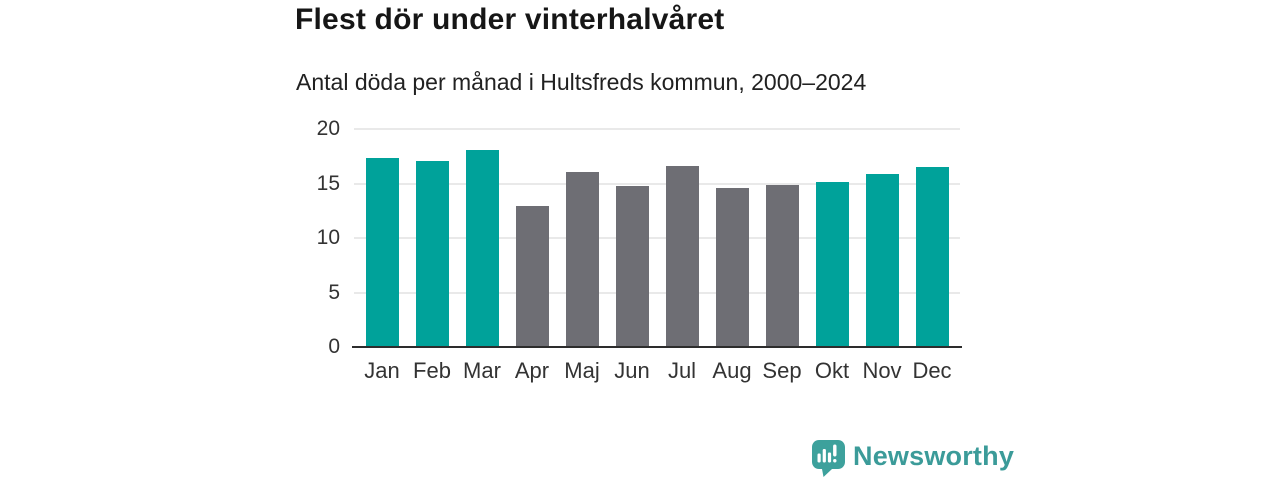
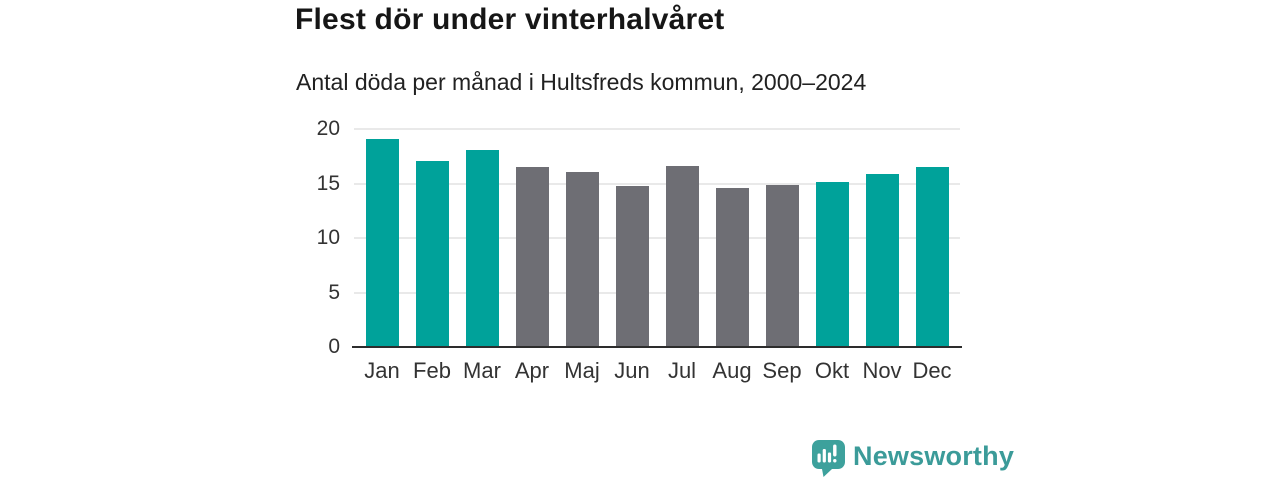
Jan: 17.3 -> 19.1
Apr: 12.9 -> 16.5
